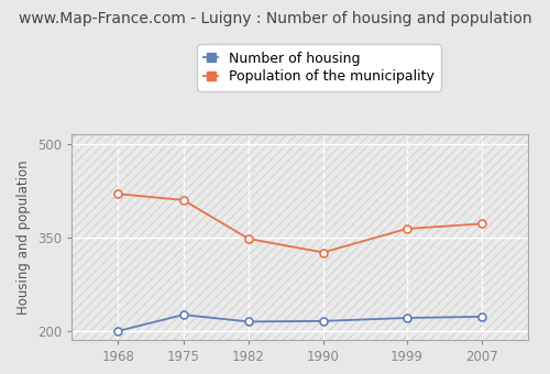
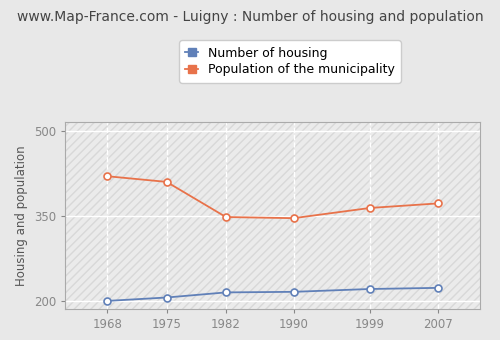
Number of housing/1975: 226 -> 206
Population of the municipality/1990: 326 -> 346
